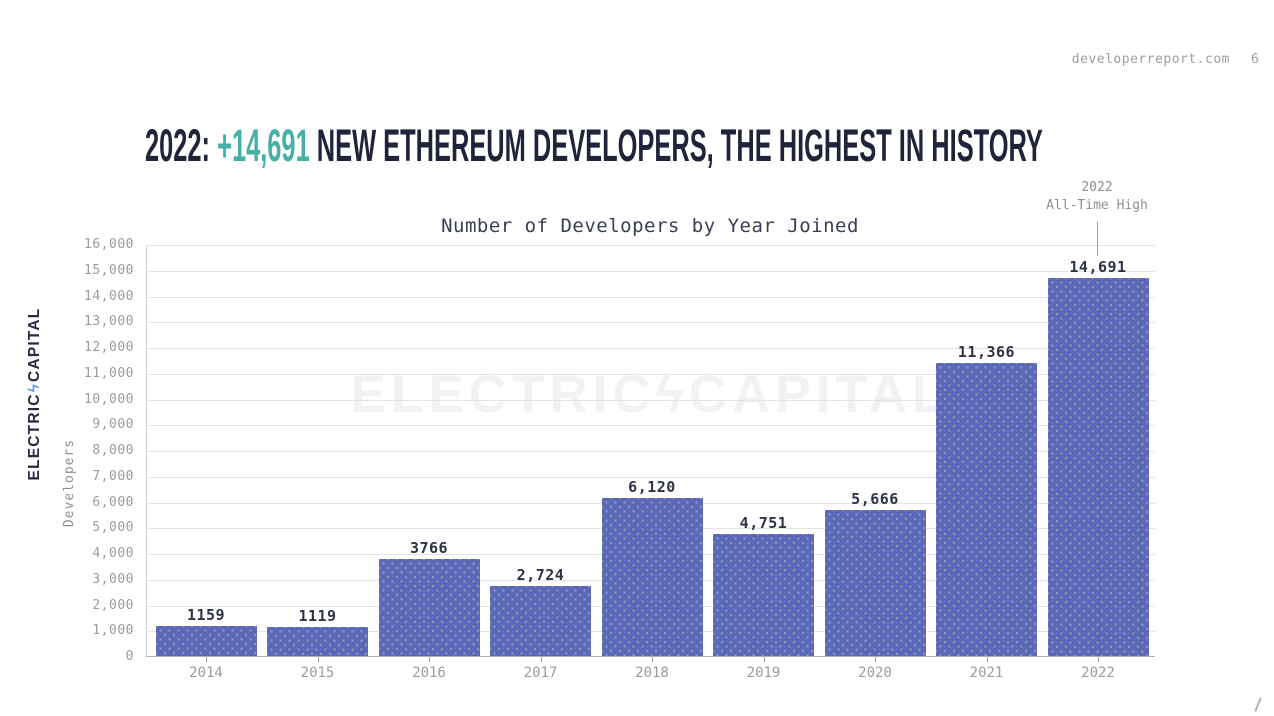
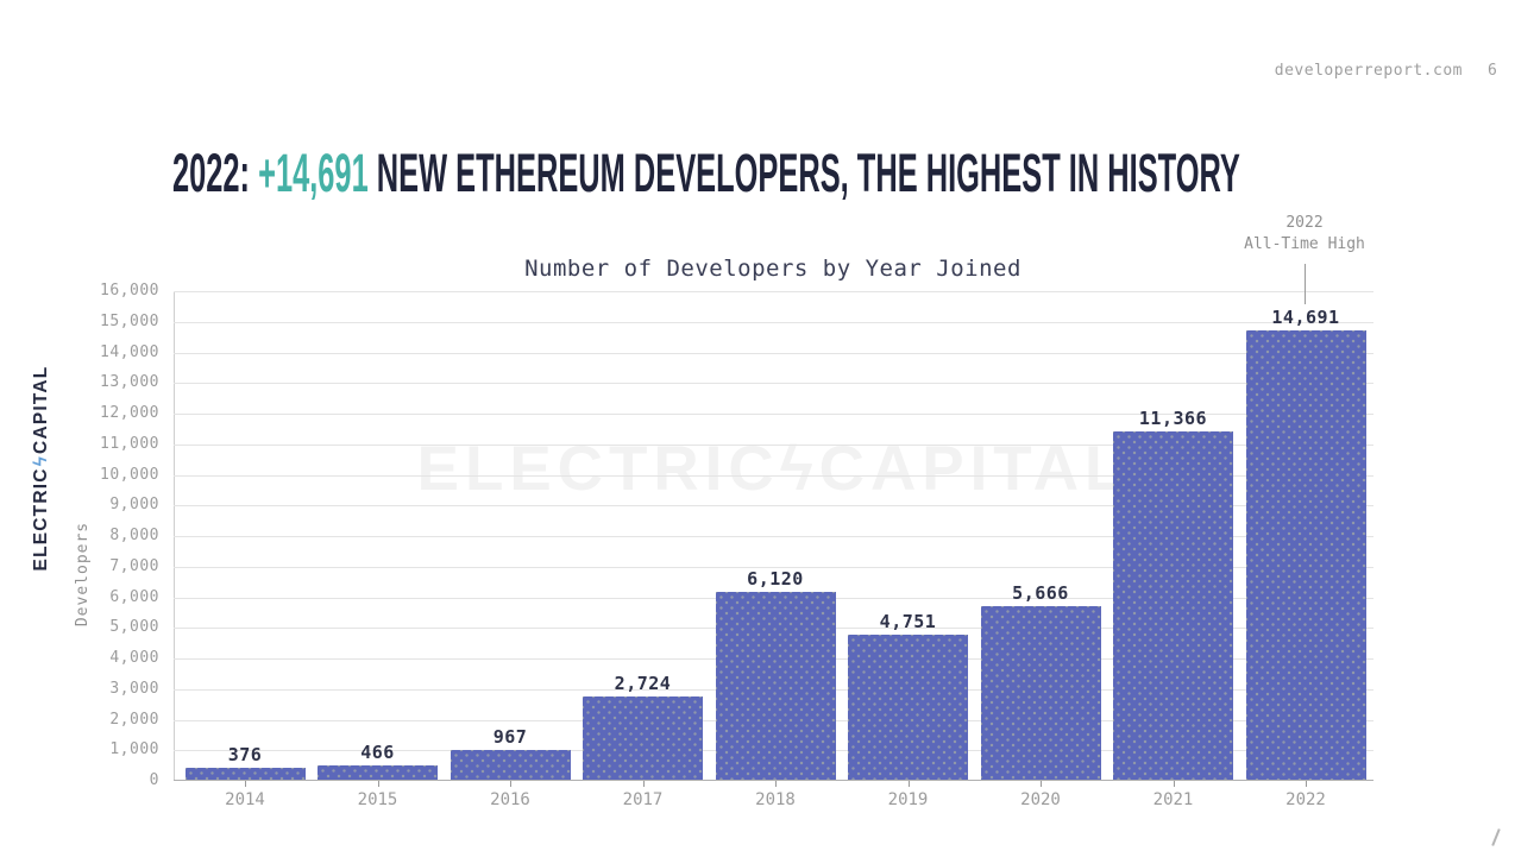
2014: 1159 -> 376
2015: 1119 -> 466
2016: 3766 -> 967
